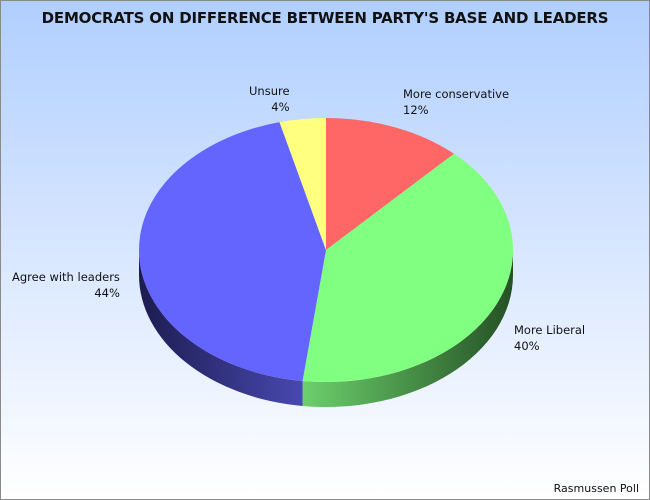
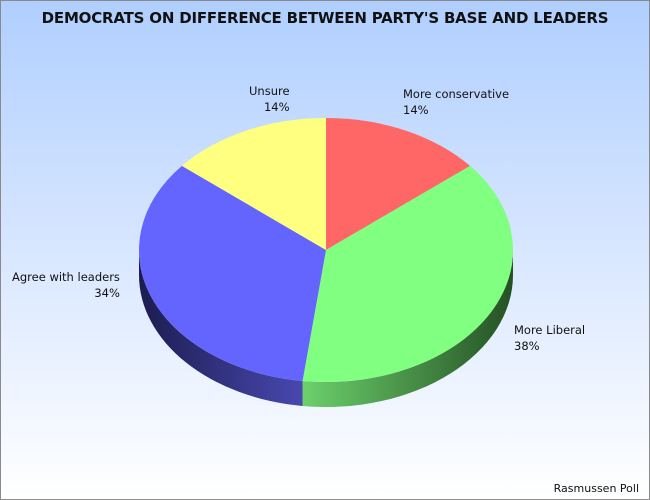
More conservative: 12% -> 14%
More Liberal: 40% -> 38%
Agree with leaders: 44% -> 34%
Unsure: 4% -> 14%
